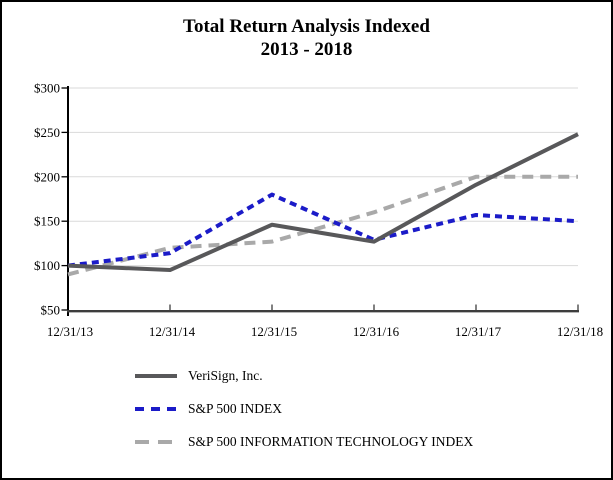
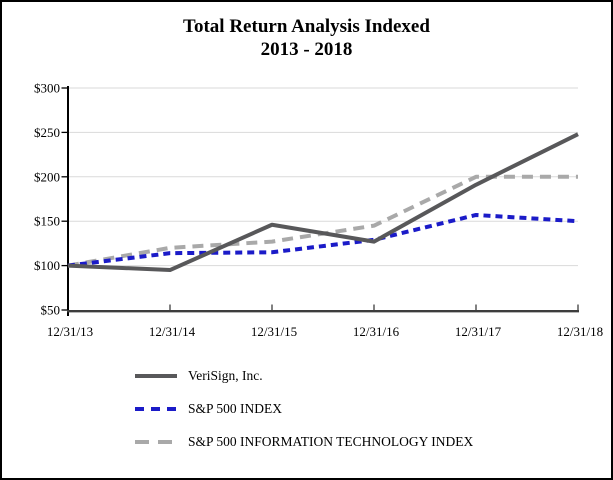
S&P 500 INFORMATION TECHNOLOGY INDEX/12/31/13: $90 -> $100
S&P 500 INDEX/12/31/15: $180 -> $120
S&P 500 INFORMATION TECHNOLOGY INDEX/12/31/16: $160 -> $140
